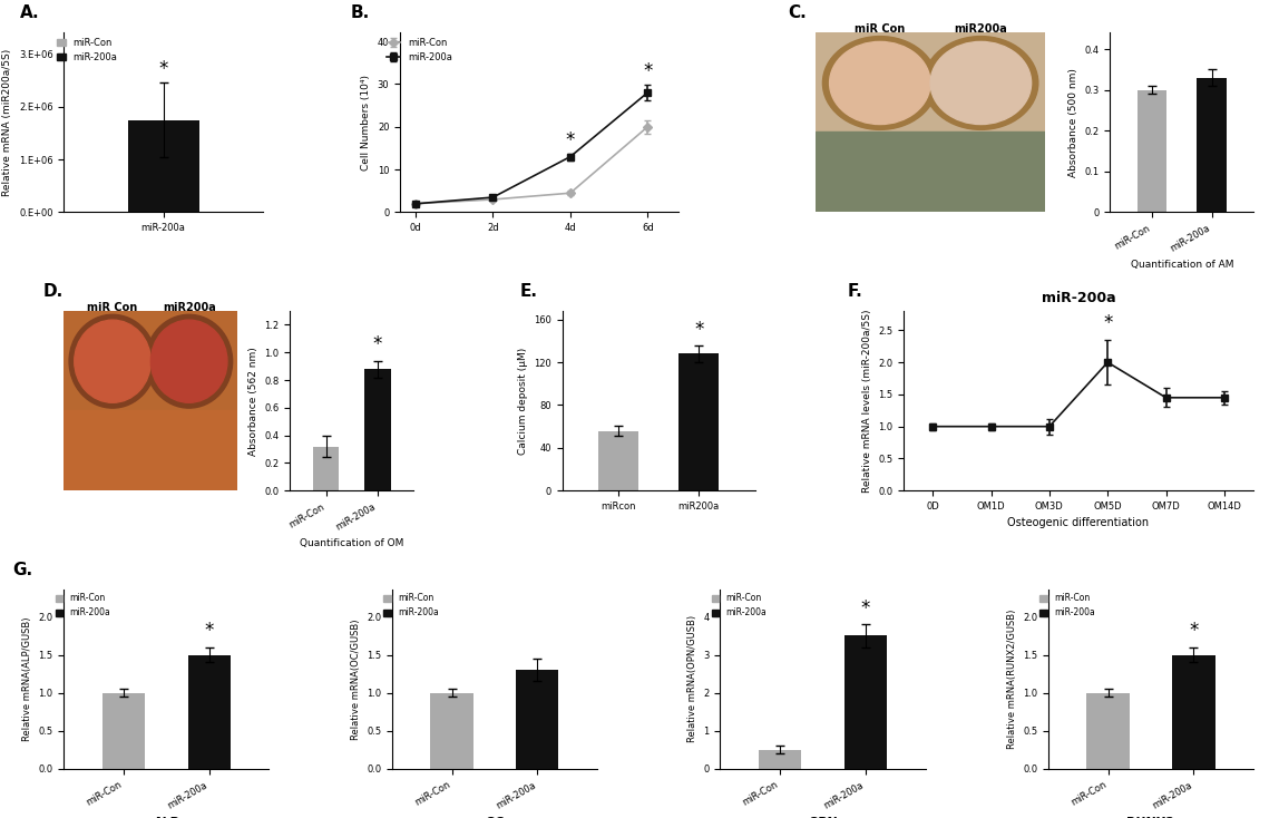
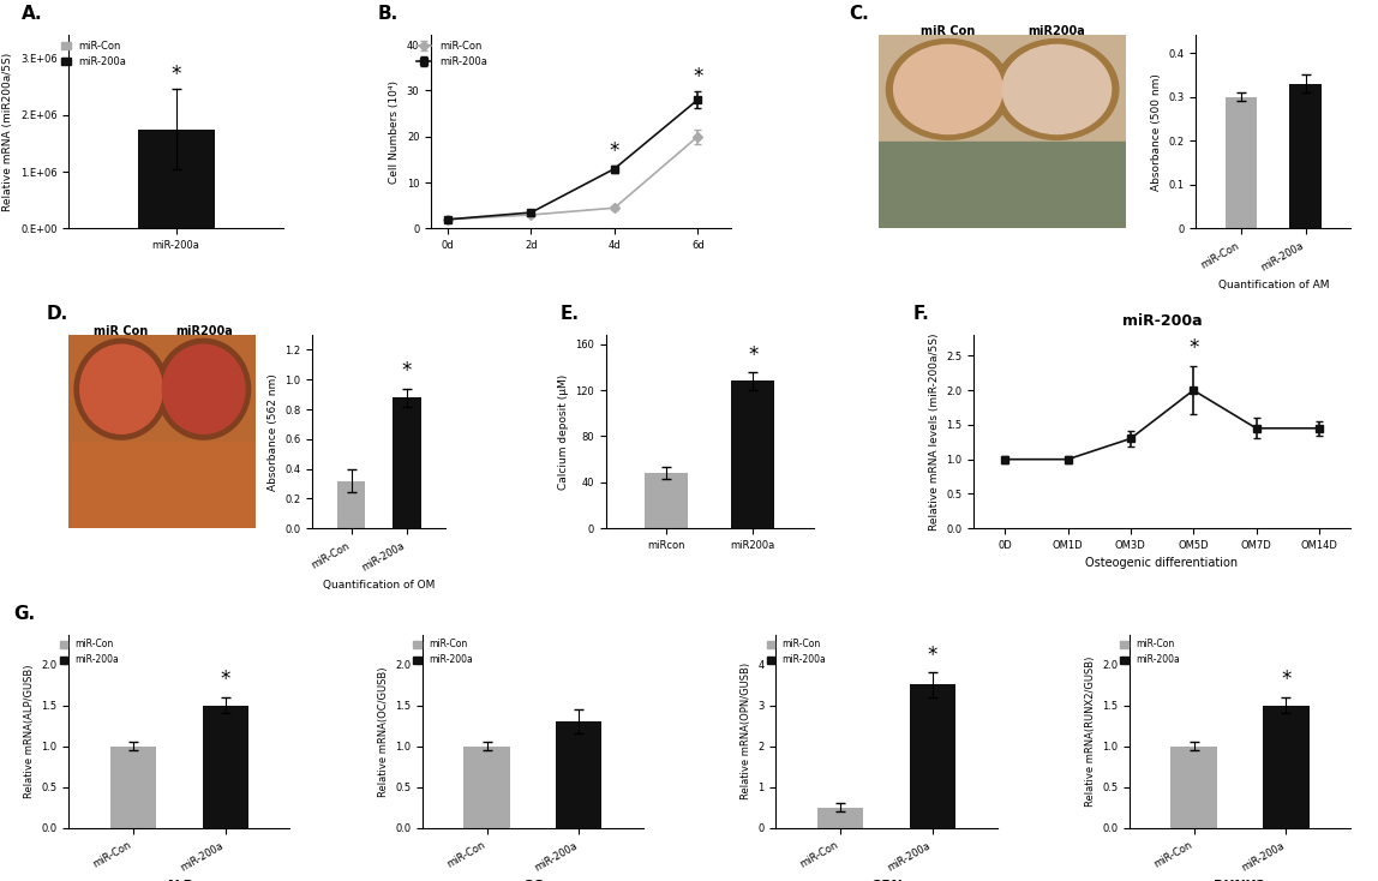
miRcon: 56 -> 48
miR-200a/OM3D: 1.00 -> 1.30
